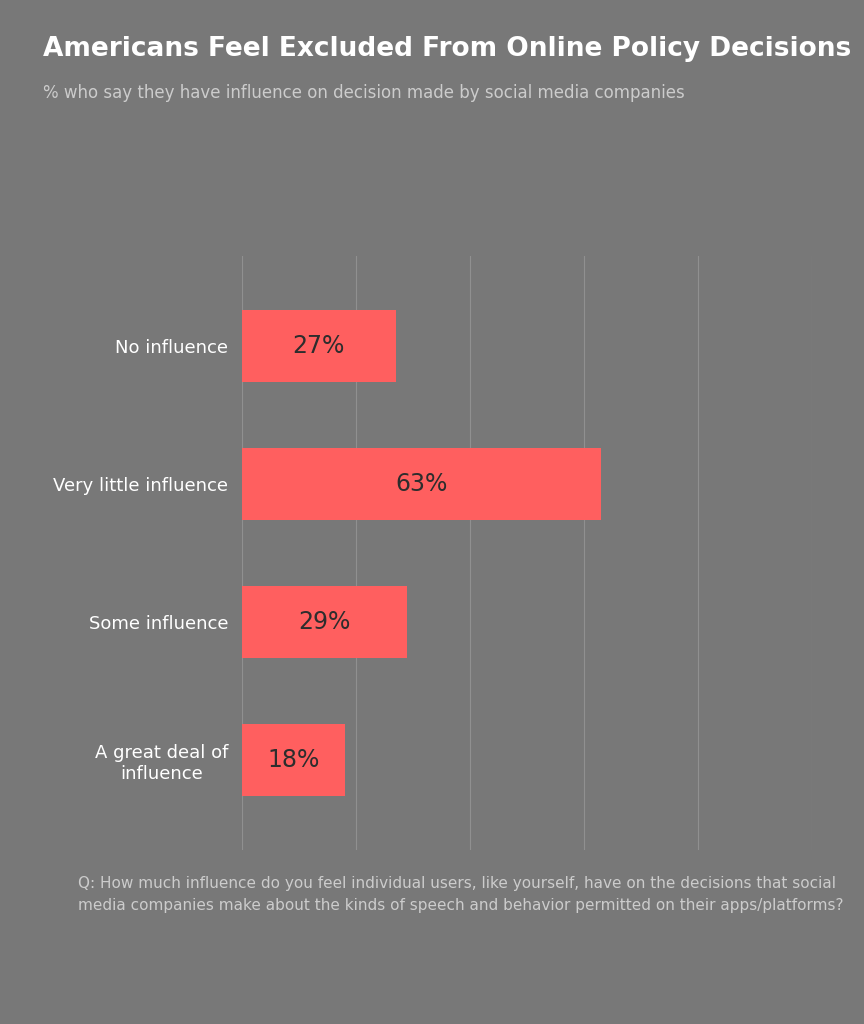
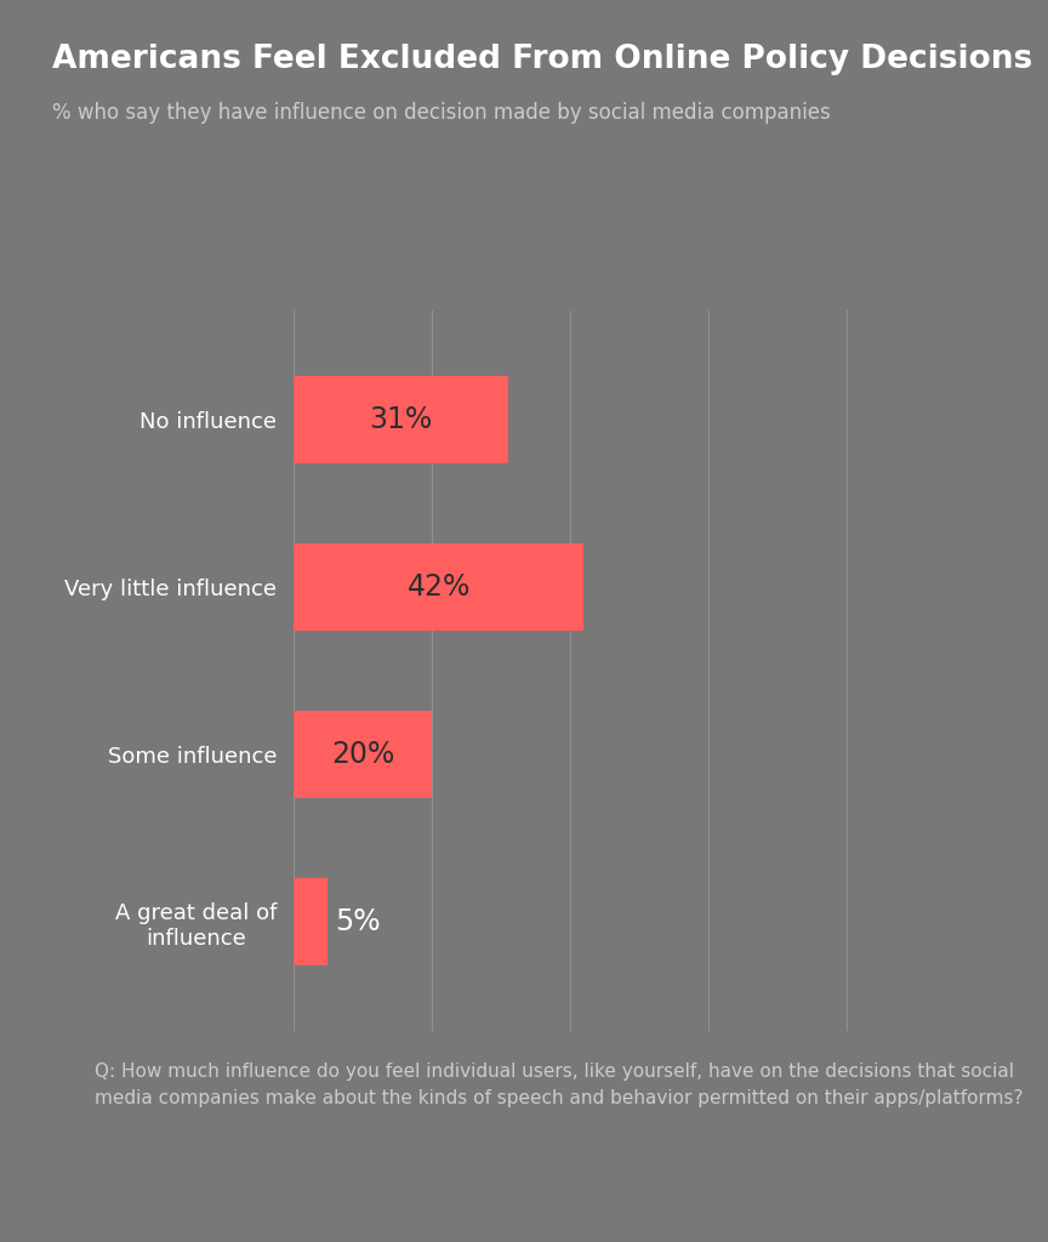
No influence: 27% -> 31%
Very little influence: 63% -> 42%
Some influence: 29% -> 20%
A great deal of influence: 18% -> 5%
